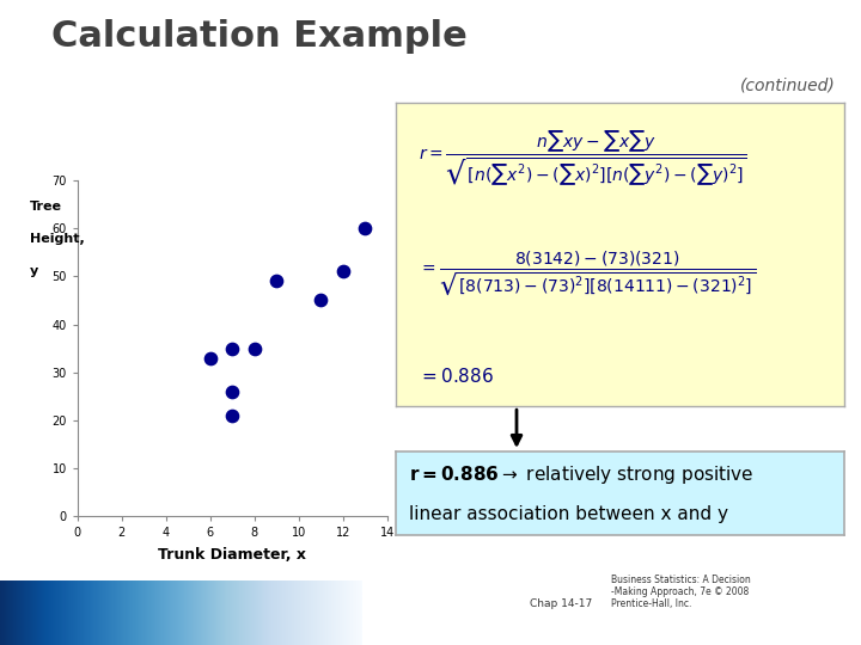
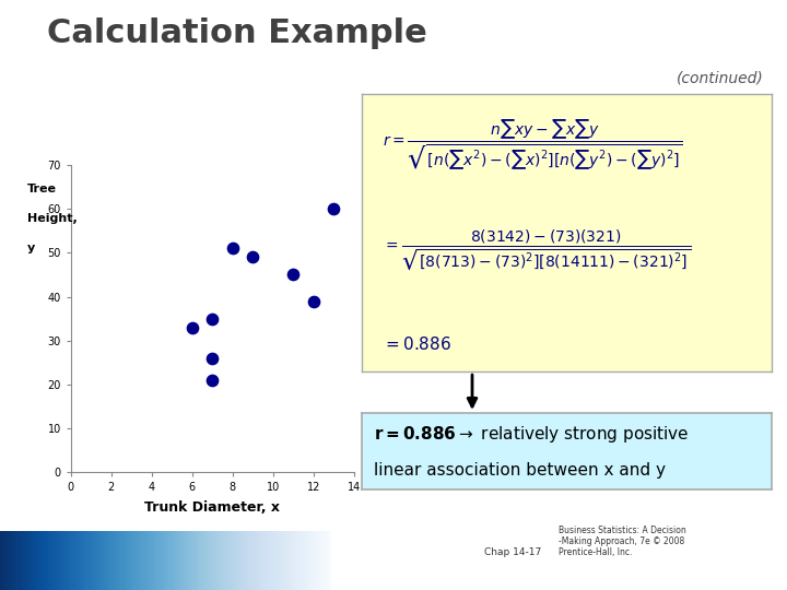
8: 35 -> 51
12: 51 -> 39
